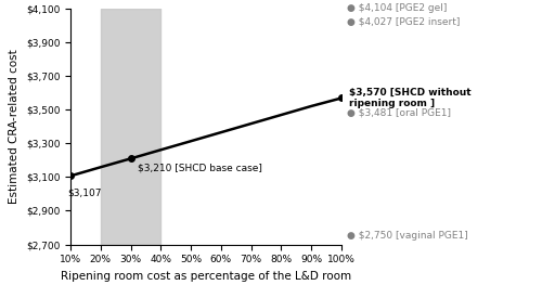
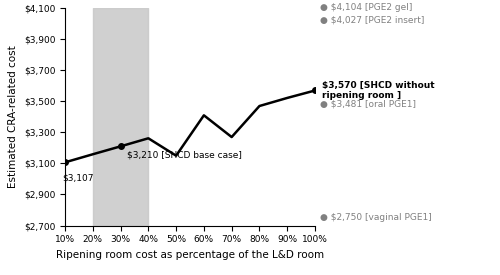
50%: $3,310 -> $3,150
60%: $3,370 -> $3,410
70%: $3,420 -> $3,270
